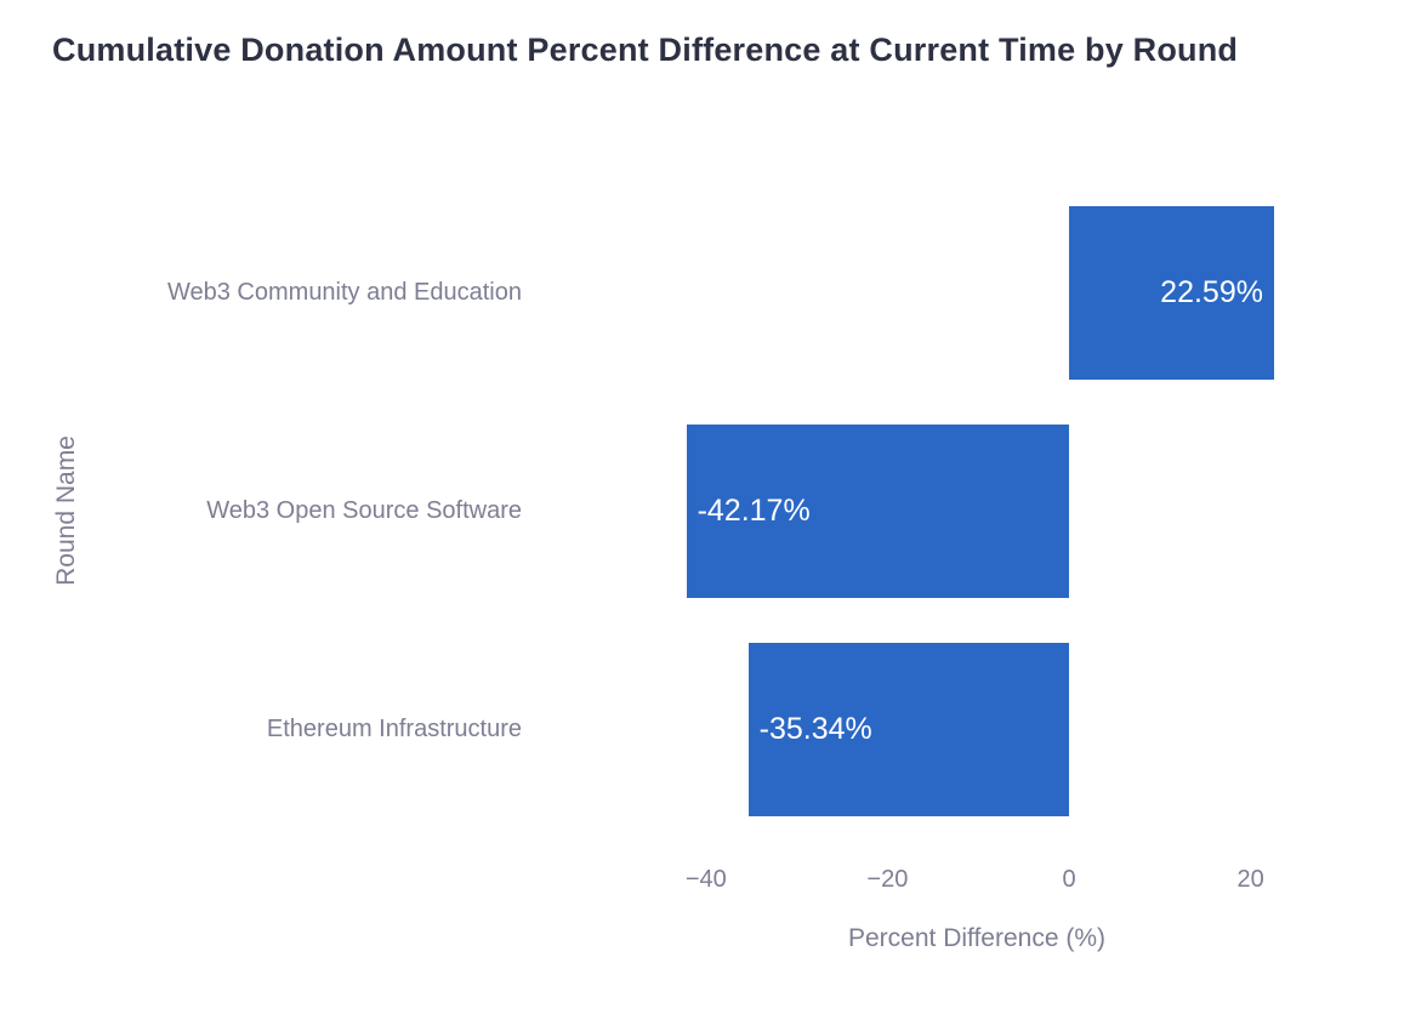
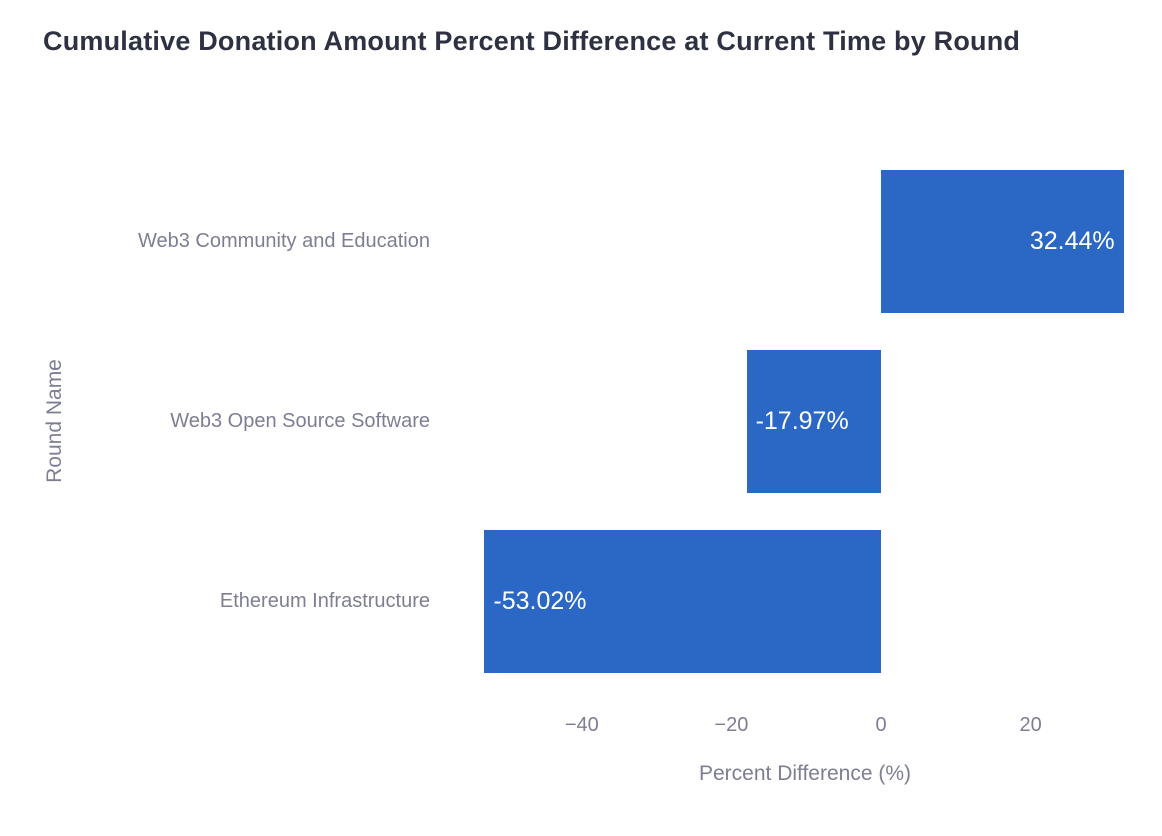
Web3 Community and Education: 22.59% -> 32.44%
Web3 Open Source Software: -42.17% -> -17.97%
Ethereum Infrastructure: -35.34% -> -53.02%
